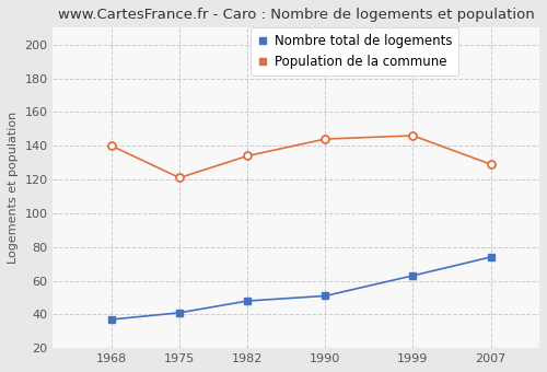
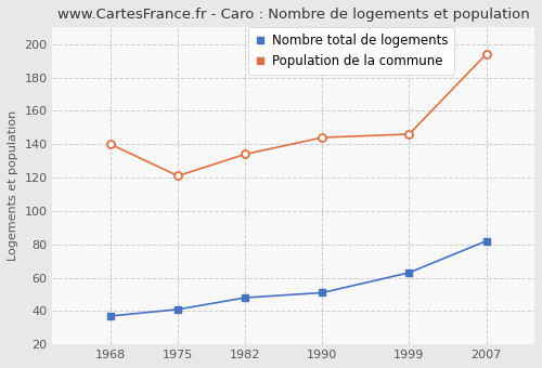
Nombre total de logements/2007: 74 -> 82
Population de la commune/2007: 129 -> 194
